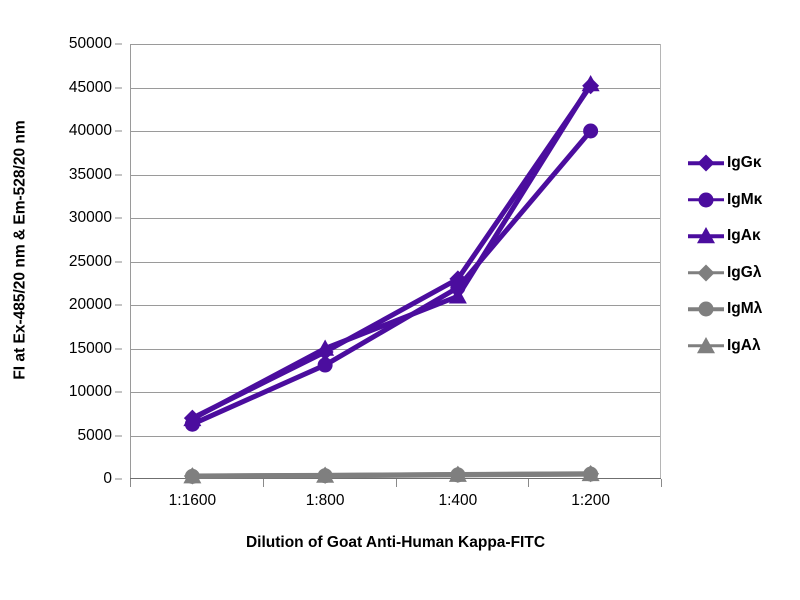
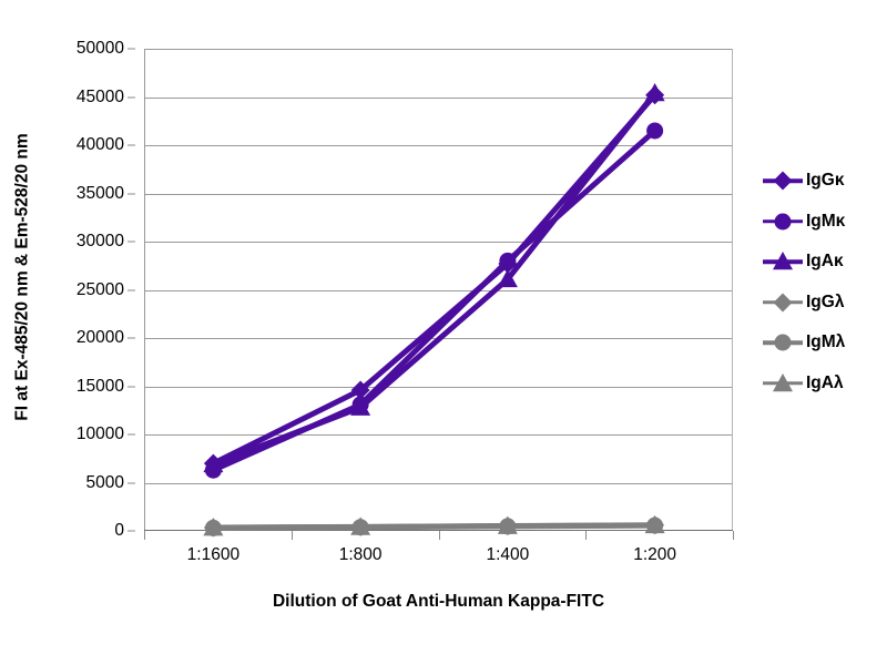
IgAκ/1:800: 15000 -> 13000
IgGκ/1:400: 23000 -> 28000
IgMκ/1:400: 22000 -> 28000
IgAκ/1:400: 21000 -> 26000
IgMκ/1:200: 40000 -> 42000
